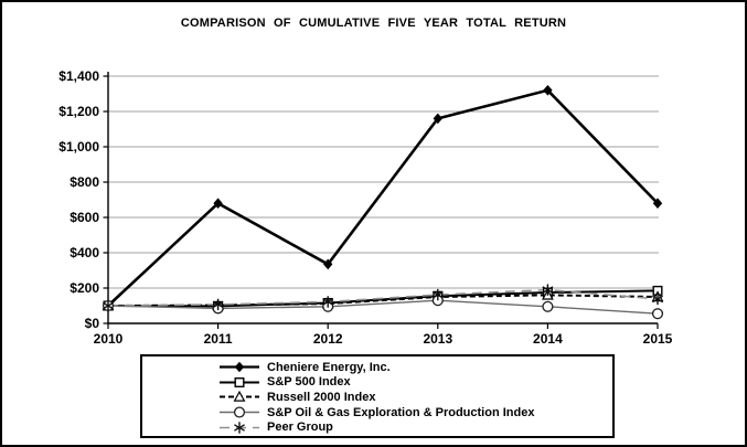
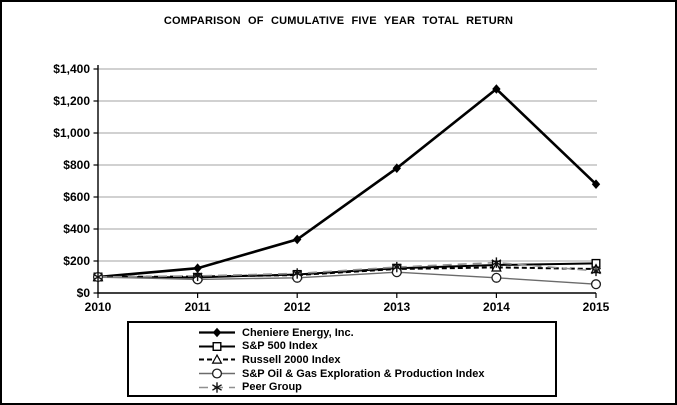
Cheniere Energy, Inc./2011: $680 -> $160
Cheniere Energy, Inc./2013: $1160 -> $780
Cheniere Energy, Inc./2014: $1320 -> $1280
